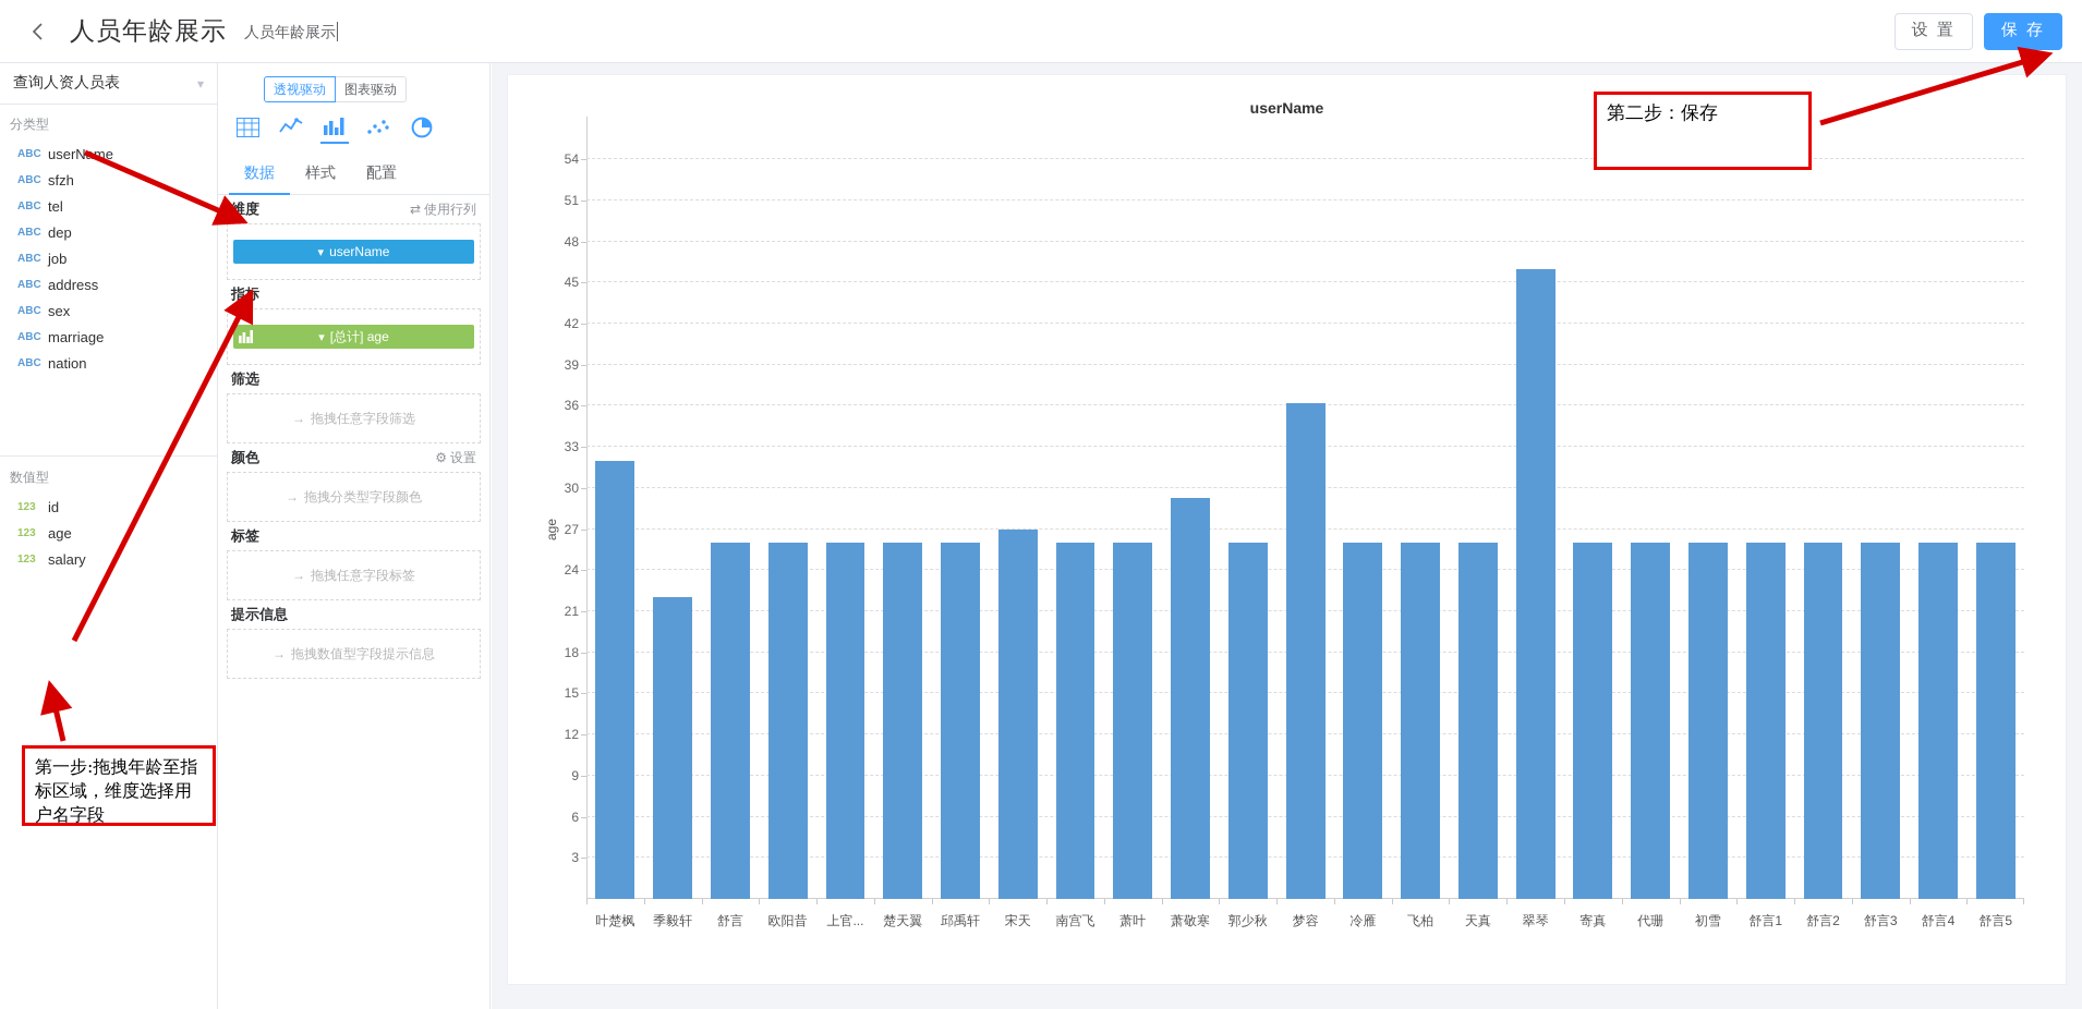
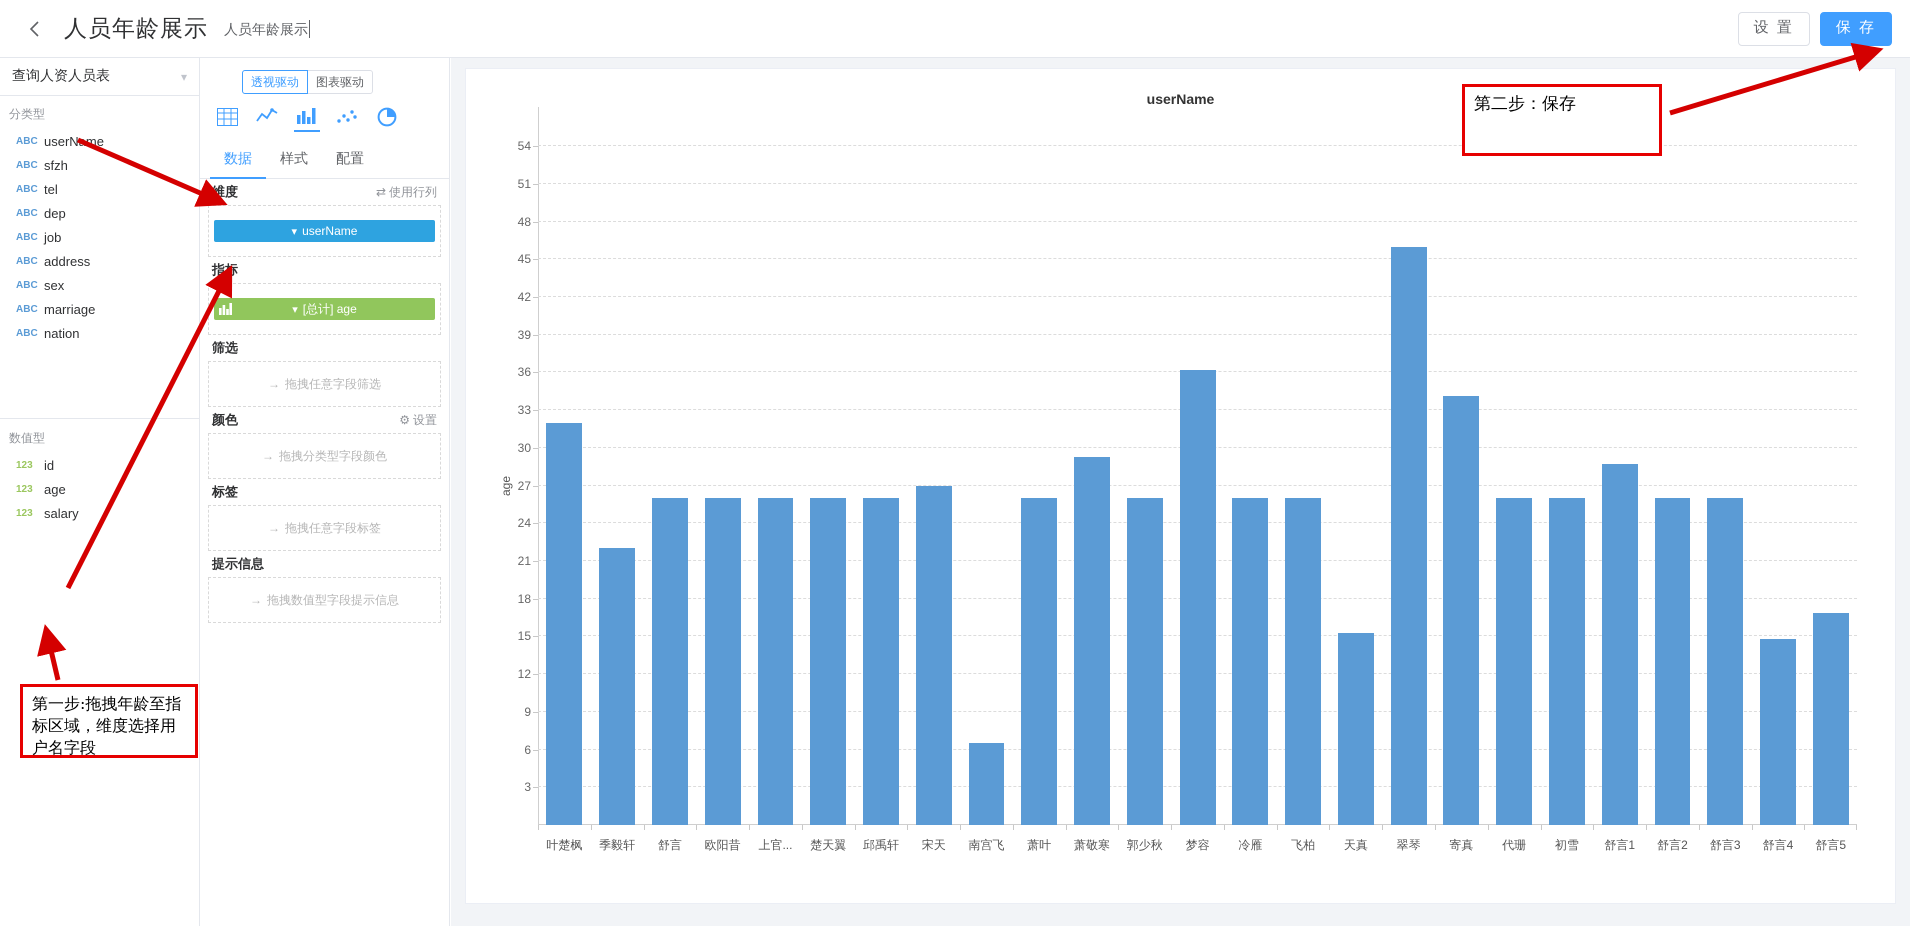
南宫飞: 26.0 -> 6.5
天真: 26.0 -> 15.3
寄真: 26.0 -> 34.1
舒言1: 26.0 -> 28.7
舒言4: 26.0 -> 14.8
舒言5: 26.0 -> 16.9
